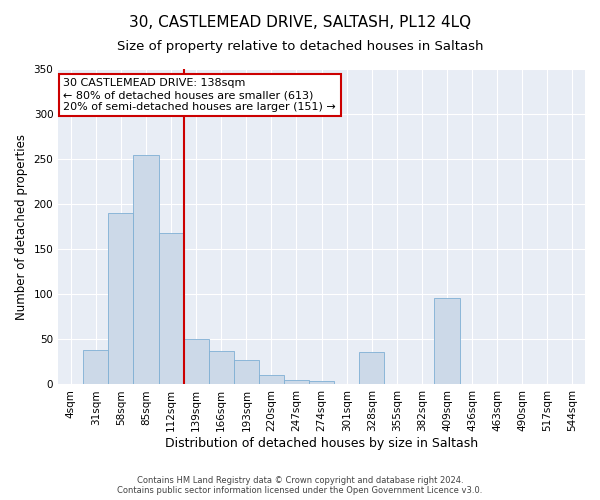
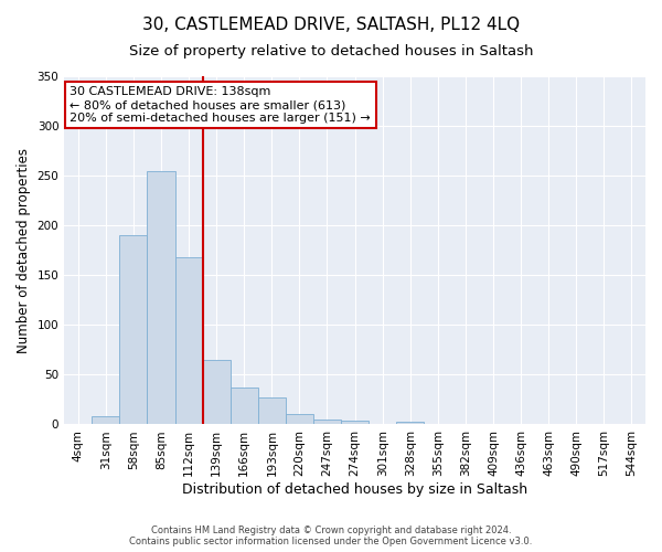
31sqm: 38 -> 8
139sqm: 50 -> 65
328sqm: 36 -> 3
409sqm: 96 -> 1
